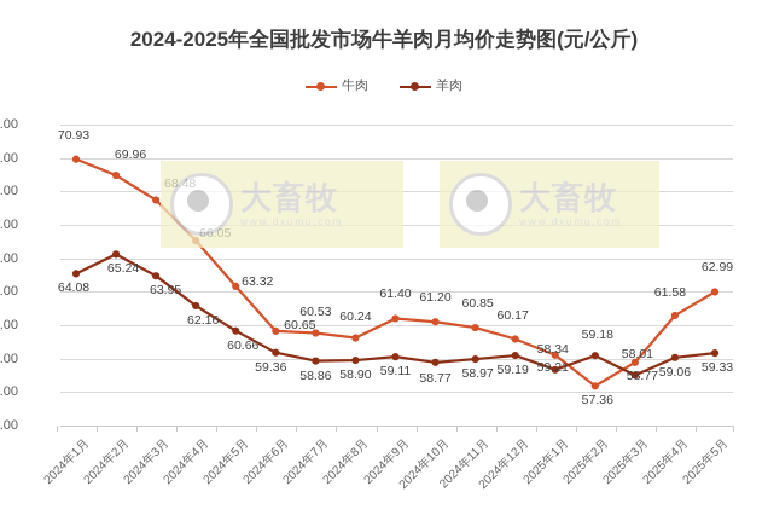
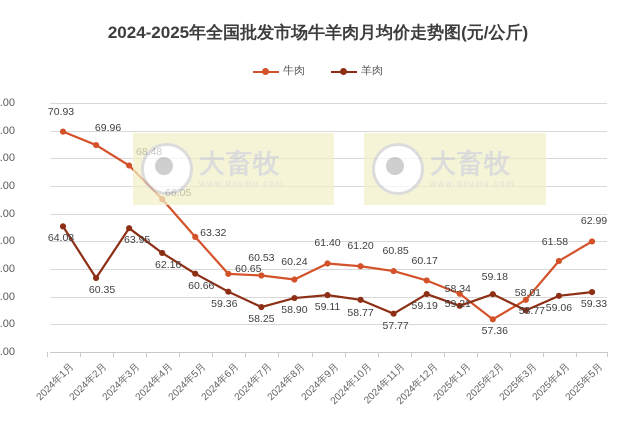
羊肉/2024年2月: 65.24 -> 60.35
羊肉/2024年7月: 58.86 -> 58.25
羊肉/2024年11月: 58.97 -> 57.77
